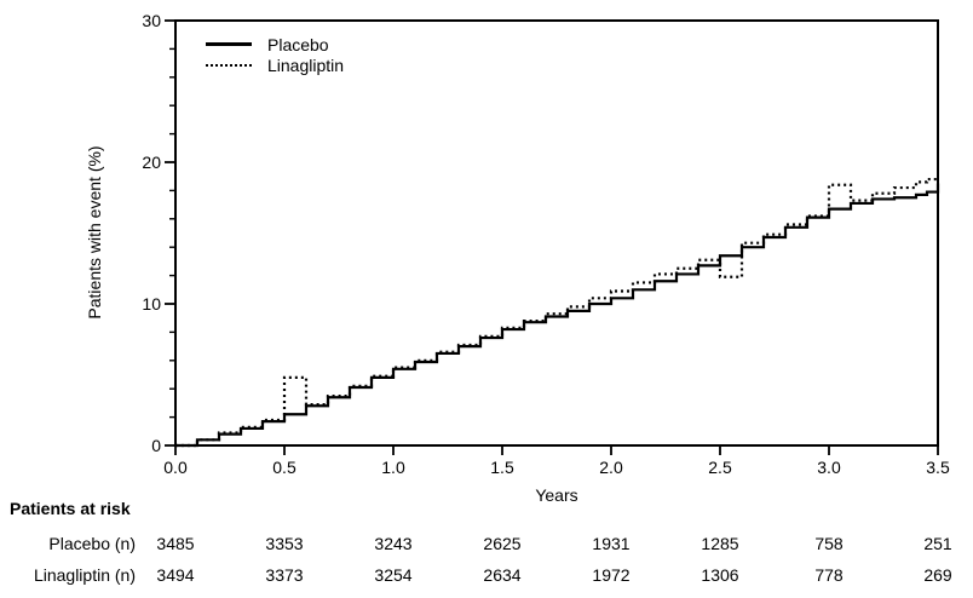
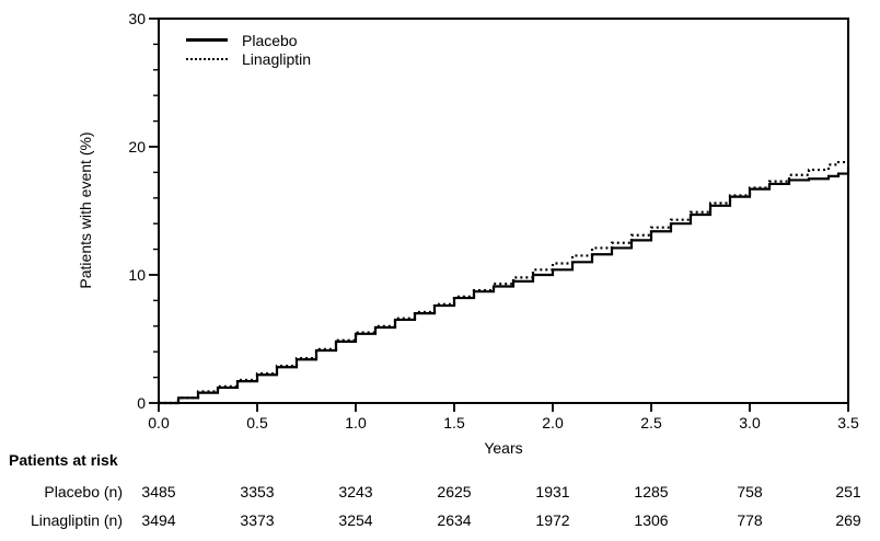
Linagliptin/0.5: 4.8 -> 2.3
Linagliptin/2.5: 11.9 -> 13.7
Linagliptin/3.0: 18.4 -> 16.8
